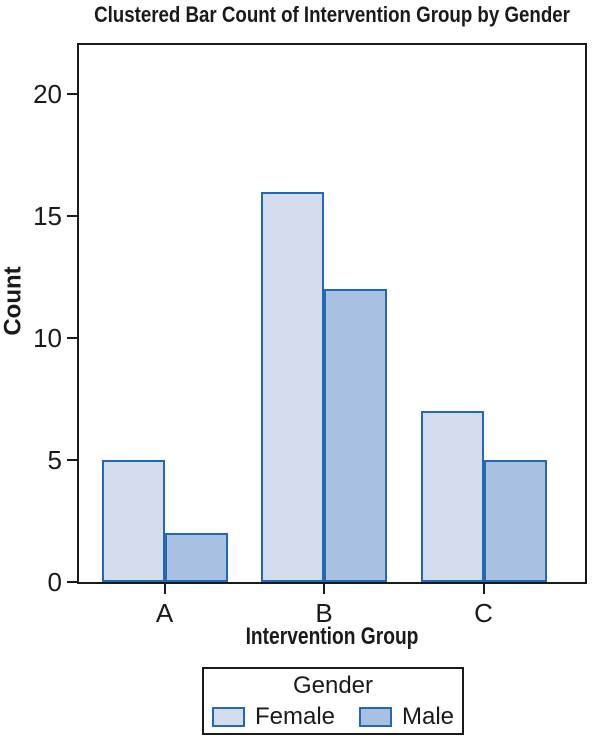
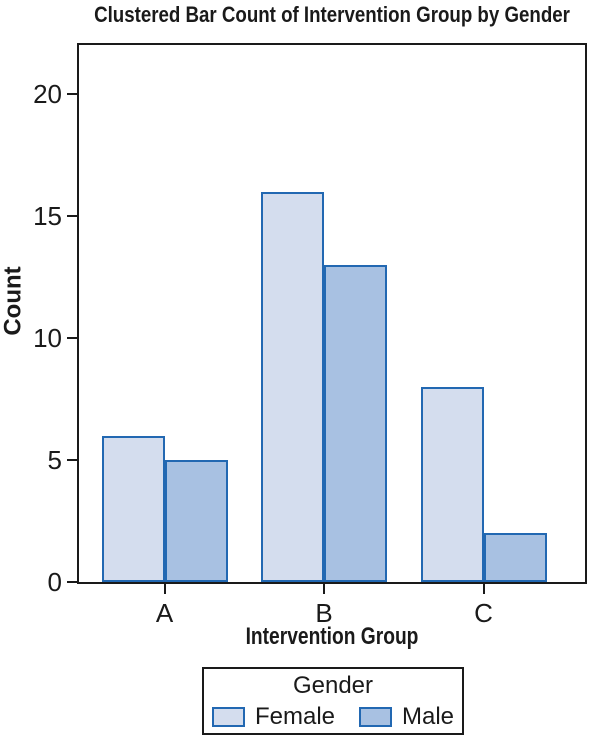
Female/A: 5 -> 6
Male/A: 2 -> 5
Male/B: 12 -> 13
Female/C: 7 -> 8
Male/C: 5 -> 2
